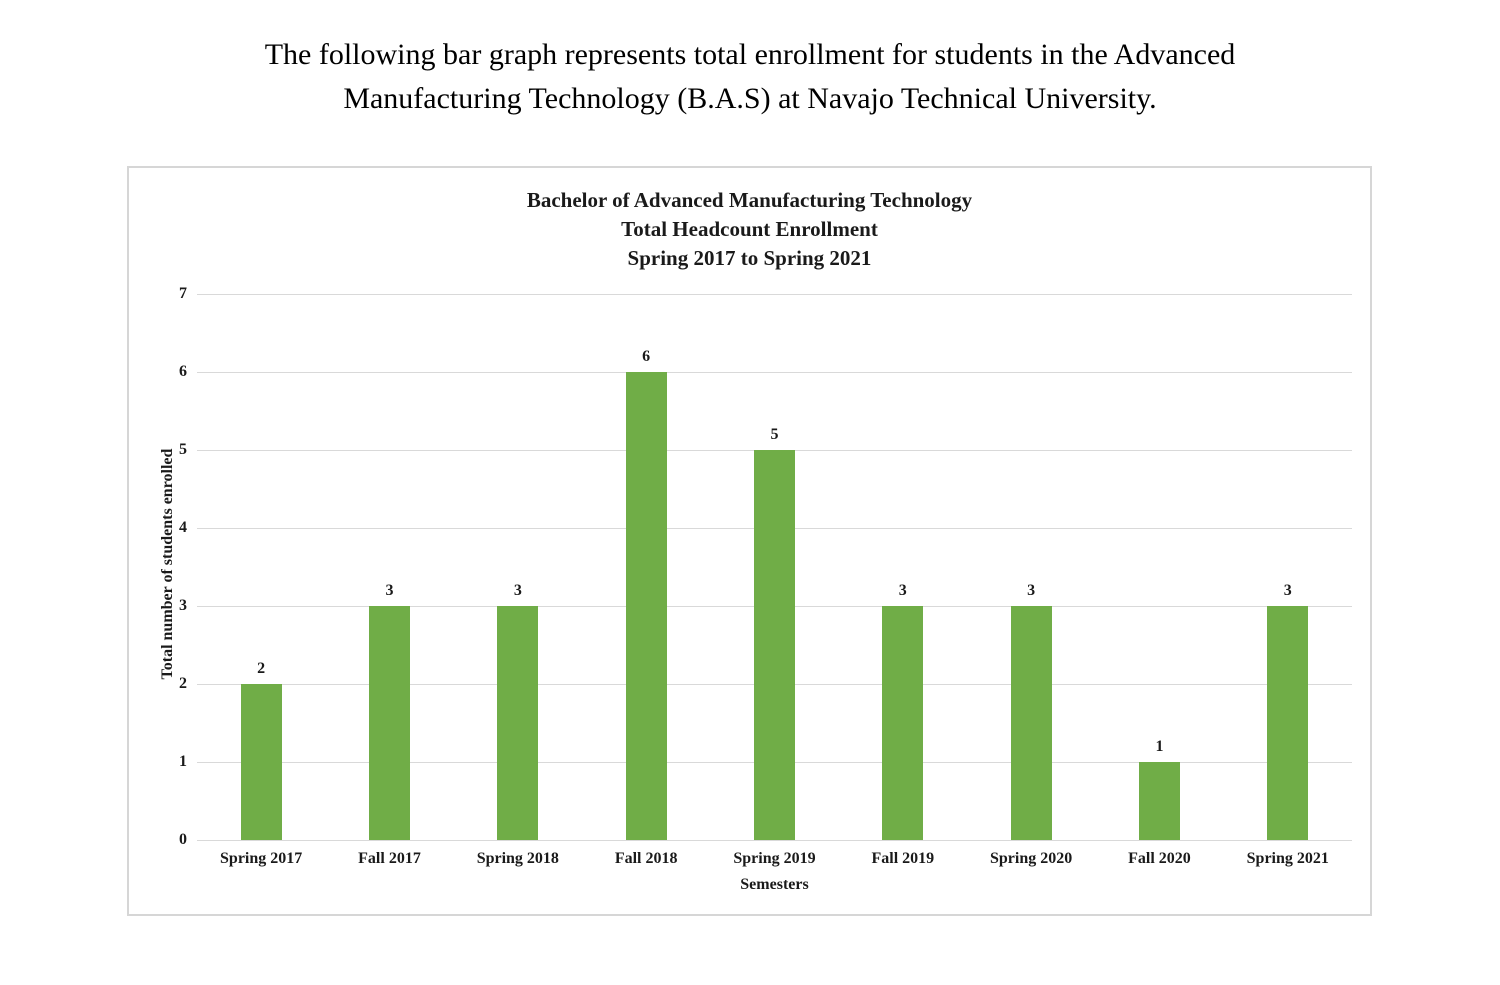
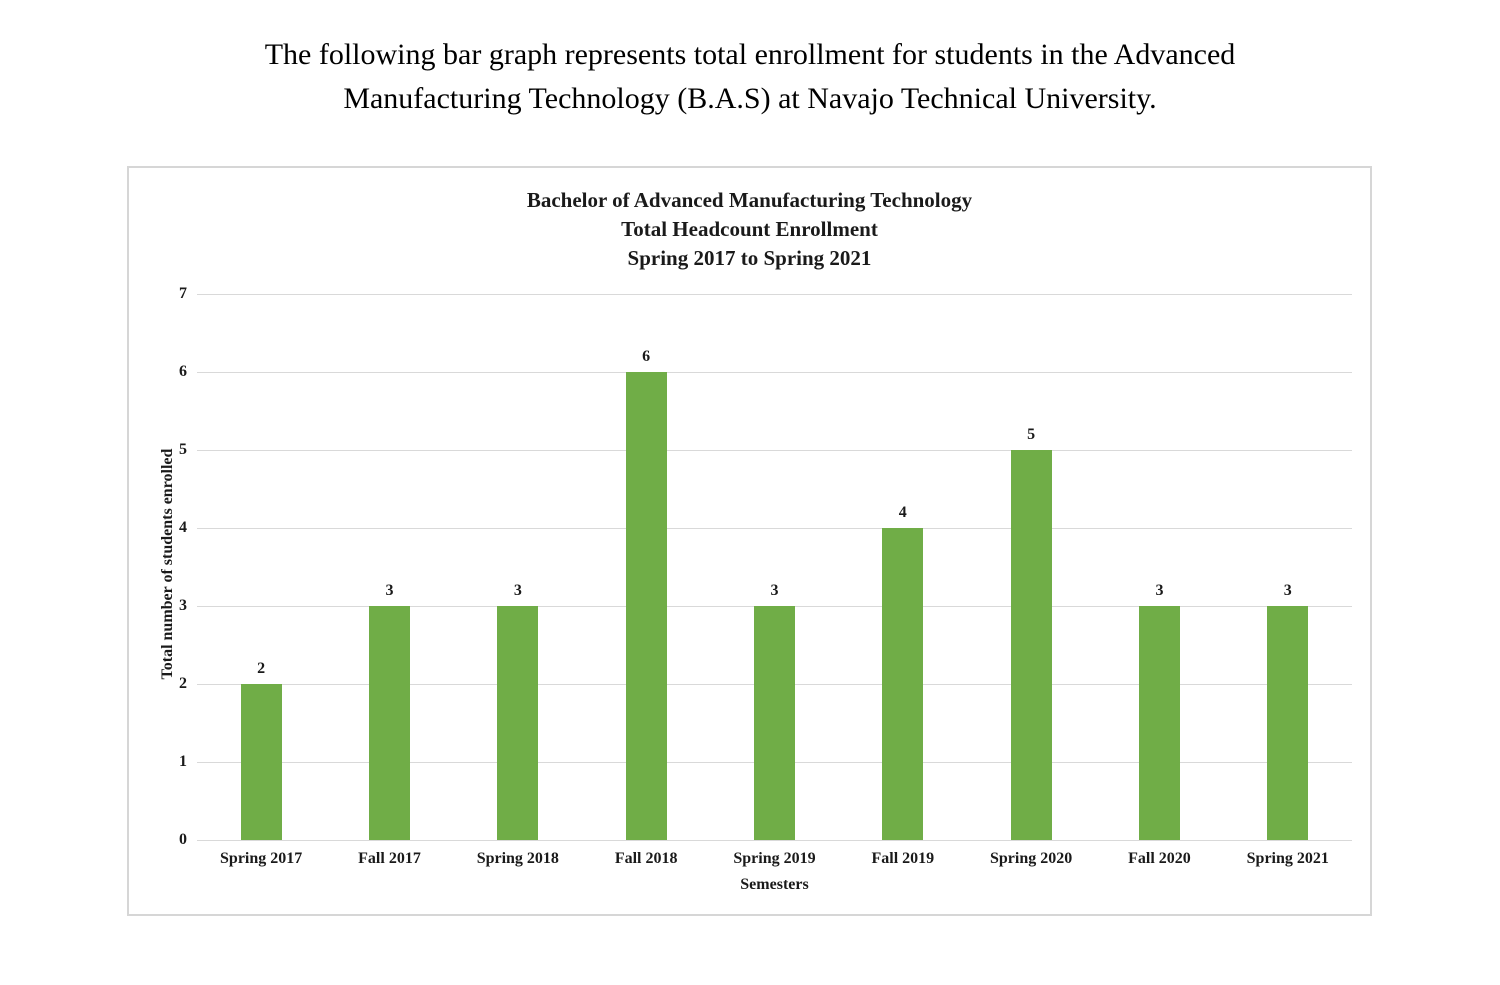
Spring 2019: 5 -> 3
Fall 2019: 3 -> 4
Spring 2020: 3 -> 5
Fall 2020: 1 -> 3
